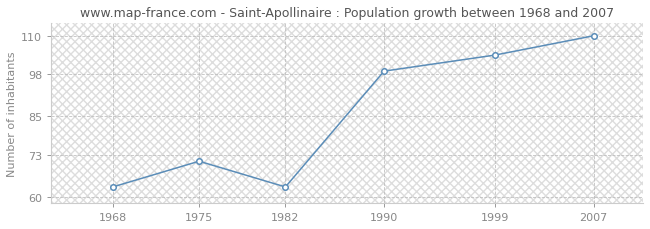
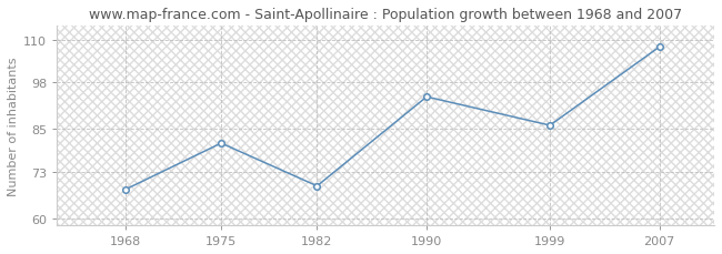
1968: 63 -> 68
1975: 71 -> 81
1982: 63 -> 69
1990: 99 -> 94
1999: 104 -> 86
2007: 110 -> 108
